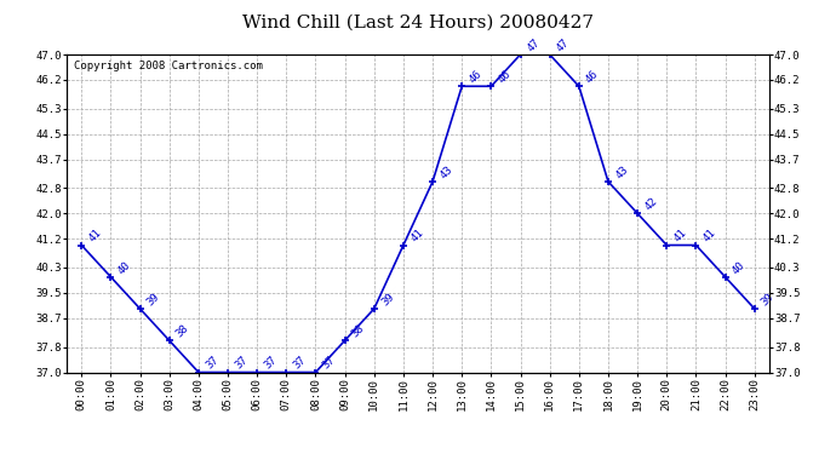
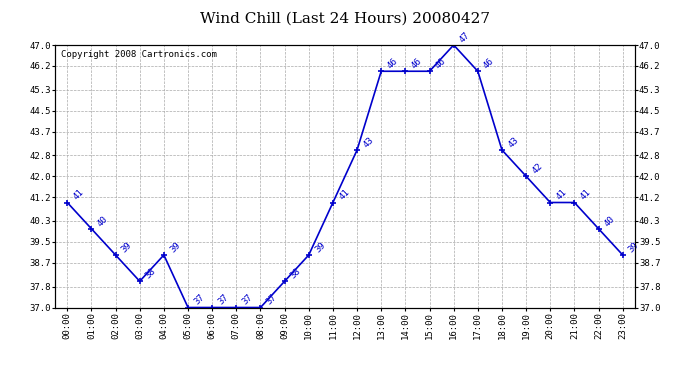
04:00: 37 -> 39
15:00: 47 -> 46
